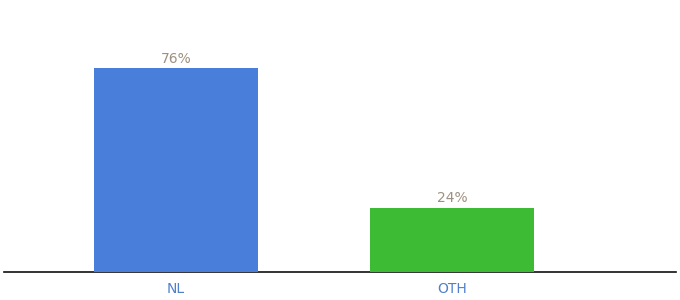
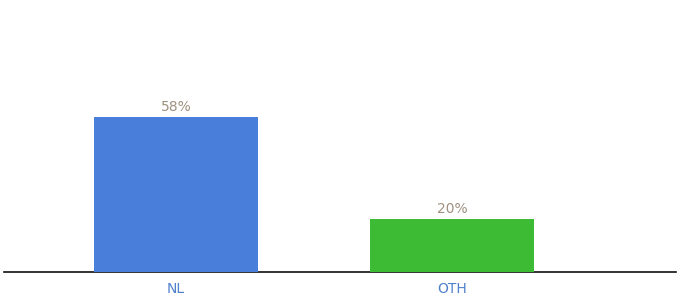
NL: 76% -> 58%
OTH: 24% -> 20%
